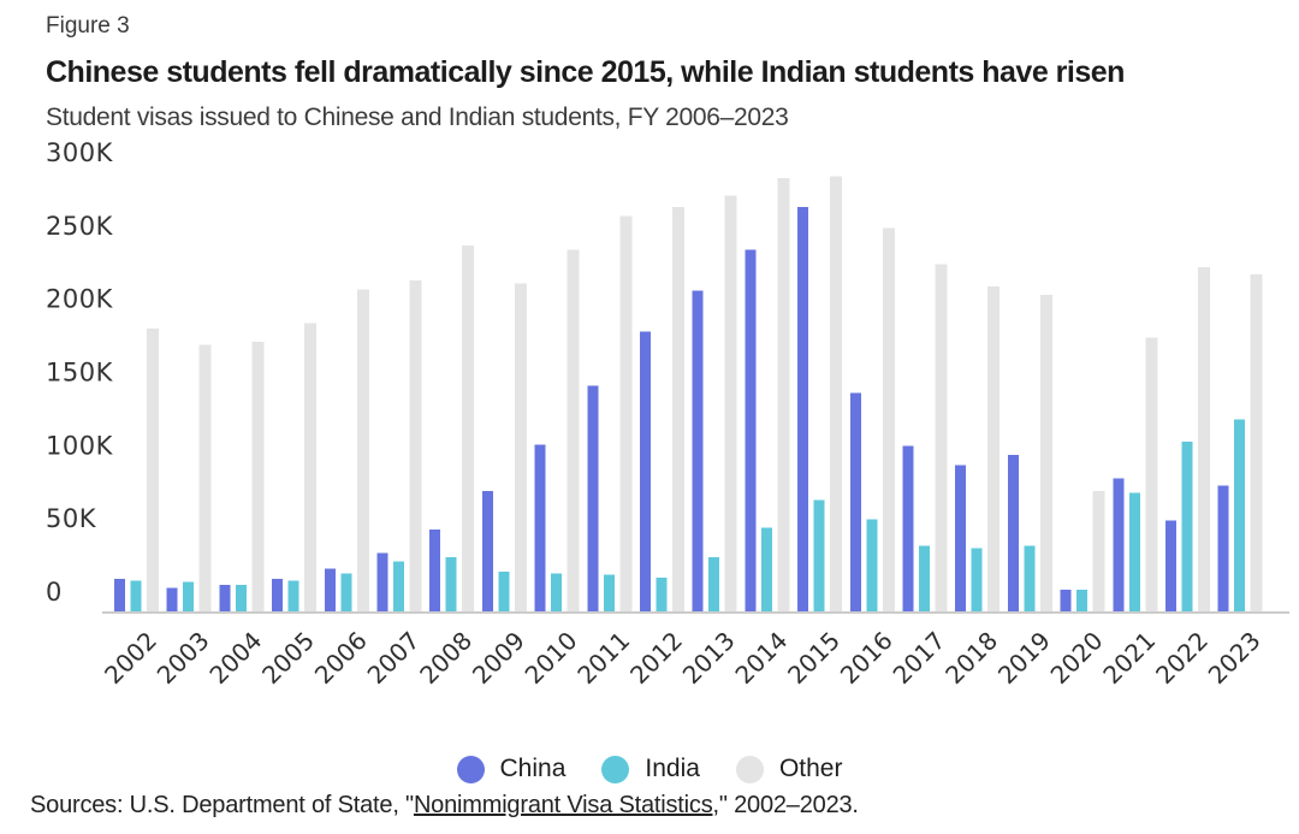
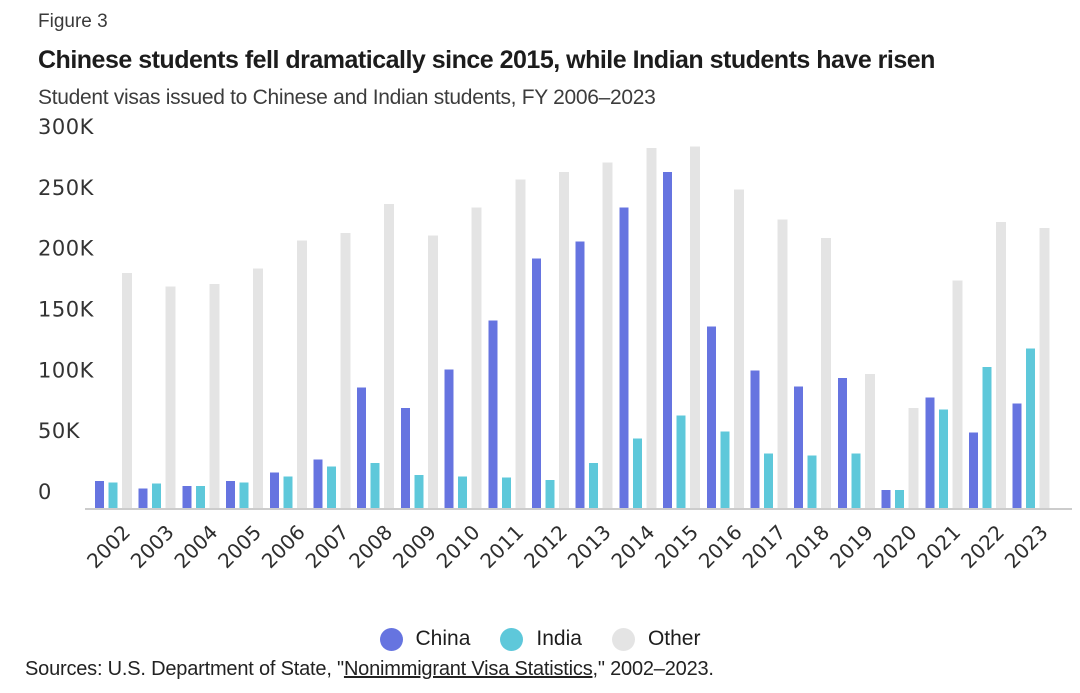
China/2008: 56K -> 99K
China/2012: 191K -> 205K
Other/2019: 216K -> 110K
